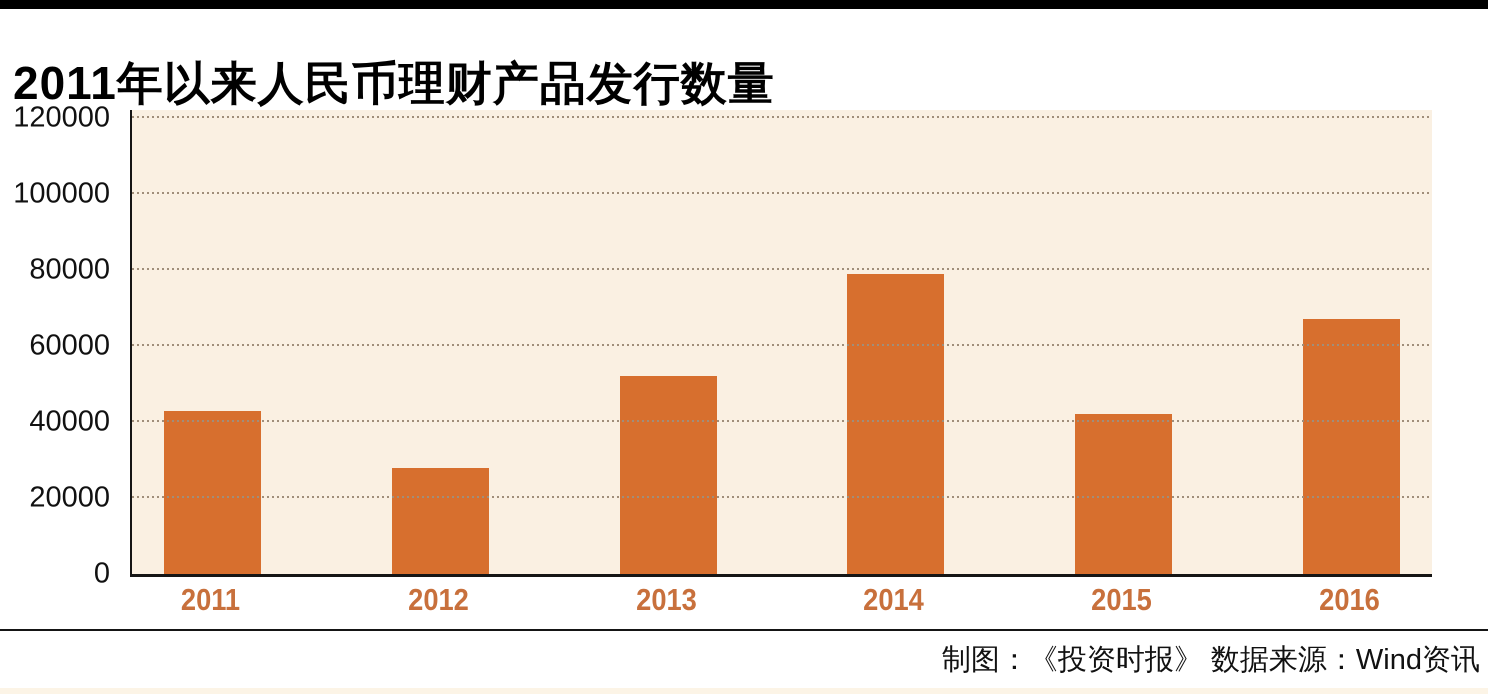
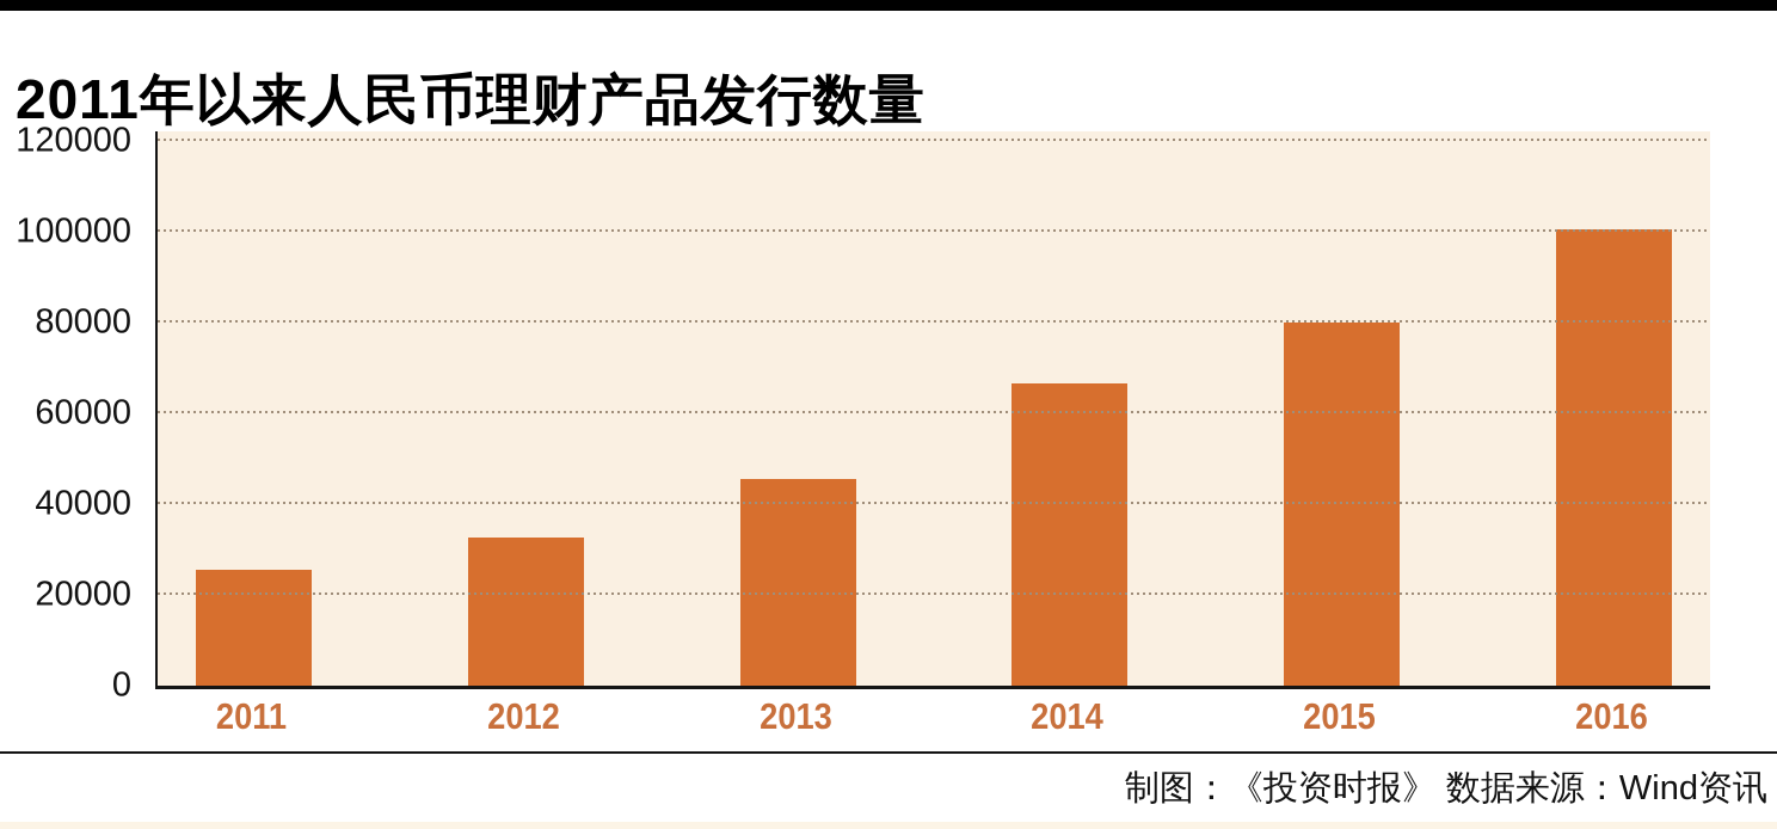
2011: 43000 -> 26000
2012: 28000 -> 32000
2013: 52000 -> 46000
2014: 79000 -> 66000
2015: 42000 -> 80000
2016: 67000 -> 100000
